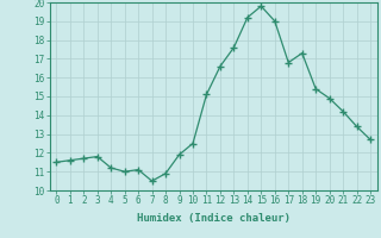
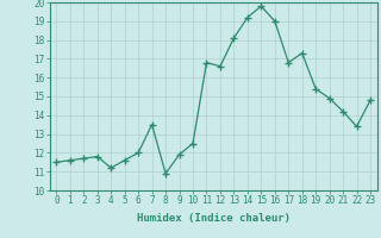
5: 11.0 -> 11.6
6: 11.1 -> 12.0
7: 10.5 -> 13.5
11: 15.1 -> 16.8
13: 17.6 -> 18.1
23: 12.7 -> 14.8
